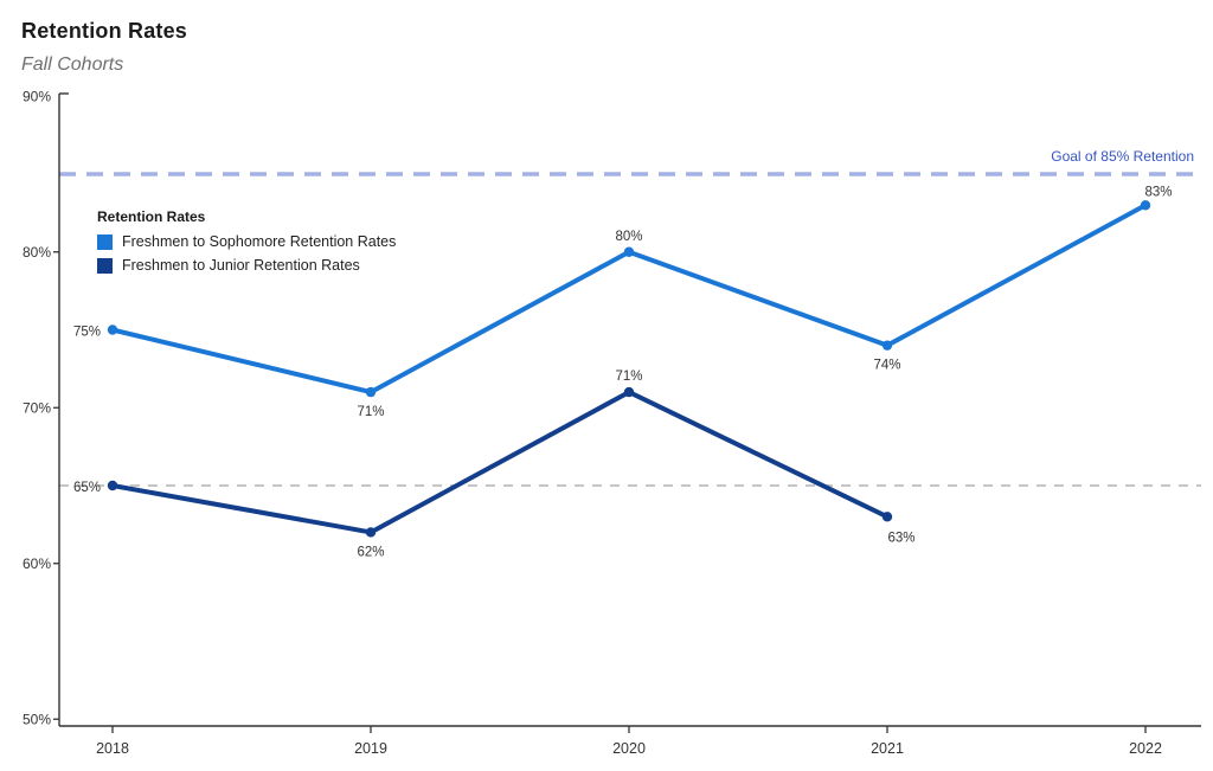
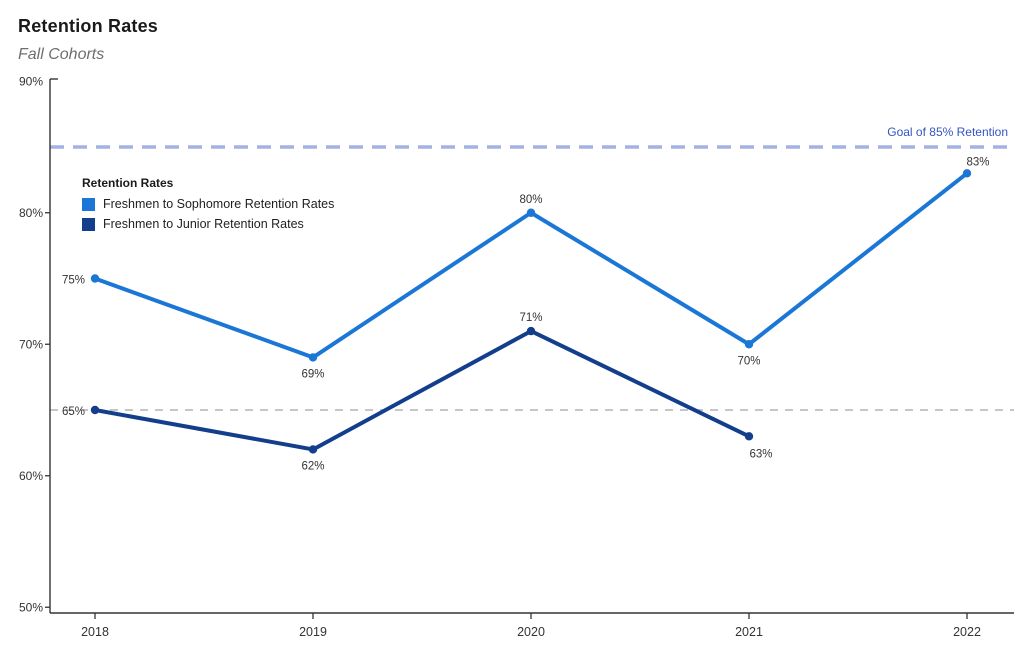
Freshmen to Sophomore Retention Rates/2019: 71% -> 69%
Freshmen to Sophomore Retention Rates/2021: 74% -> 70%
